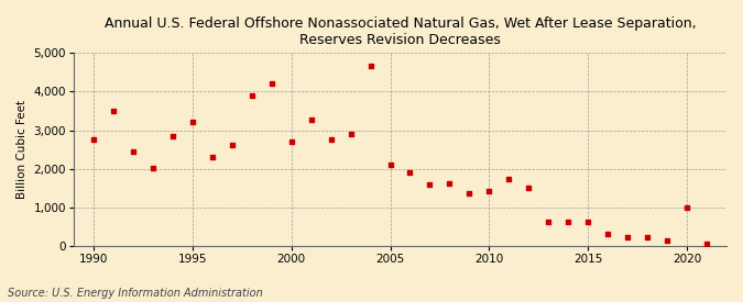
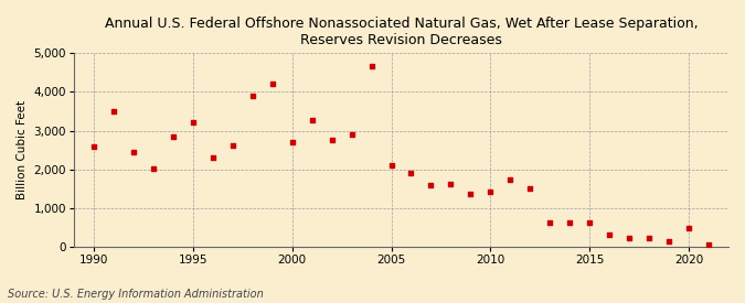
1990: 2,750 -> 2,580
2020: 1,000 -> 480
